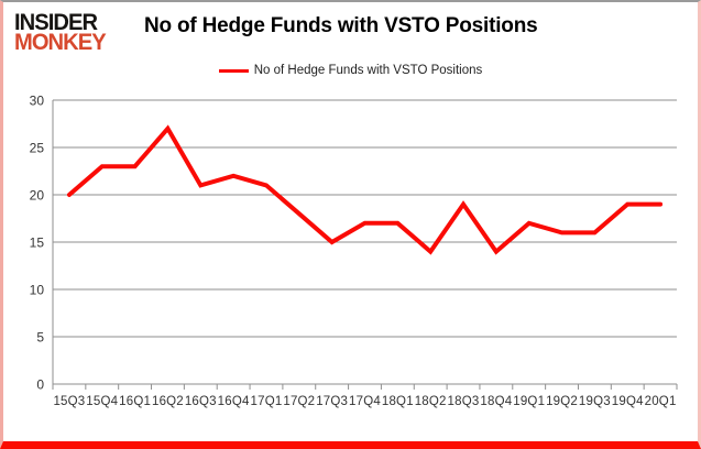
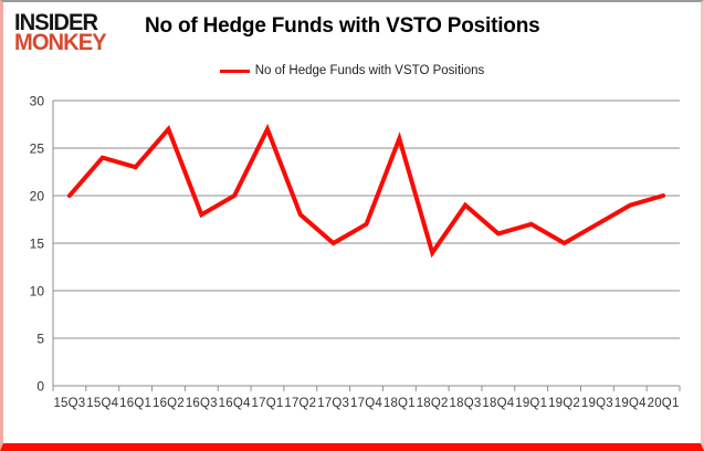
15Q4: 23 -> 24
16Q3: 21 -> 18
16Q4: 22 -> 20
17Q1: 21 -> 27
18Q1: 17 -> 26
18Q4: 14 -> 16
19Q2: 16 -> 15
19Q3: 16 -> 17
20Q1: 19 -> 20
